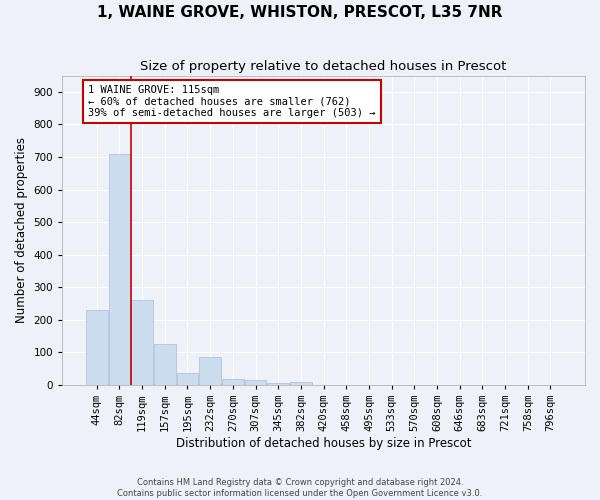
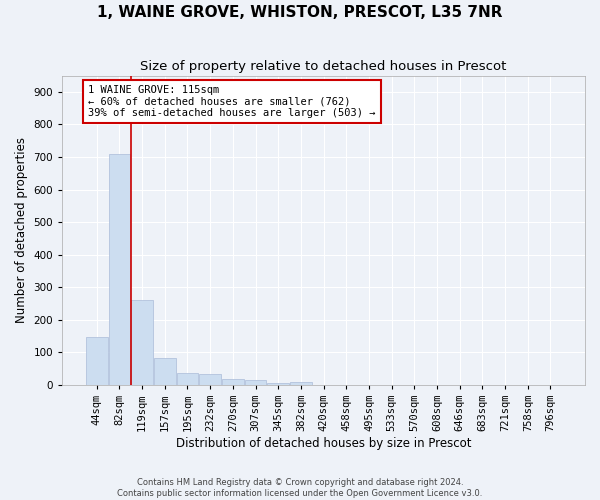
44sqm: 230 -> 148
157sqm: 125 -> 83
232sqm: 85 -> 33
